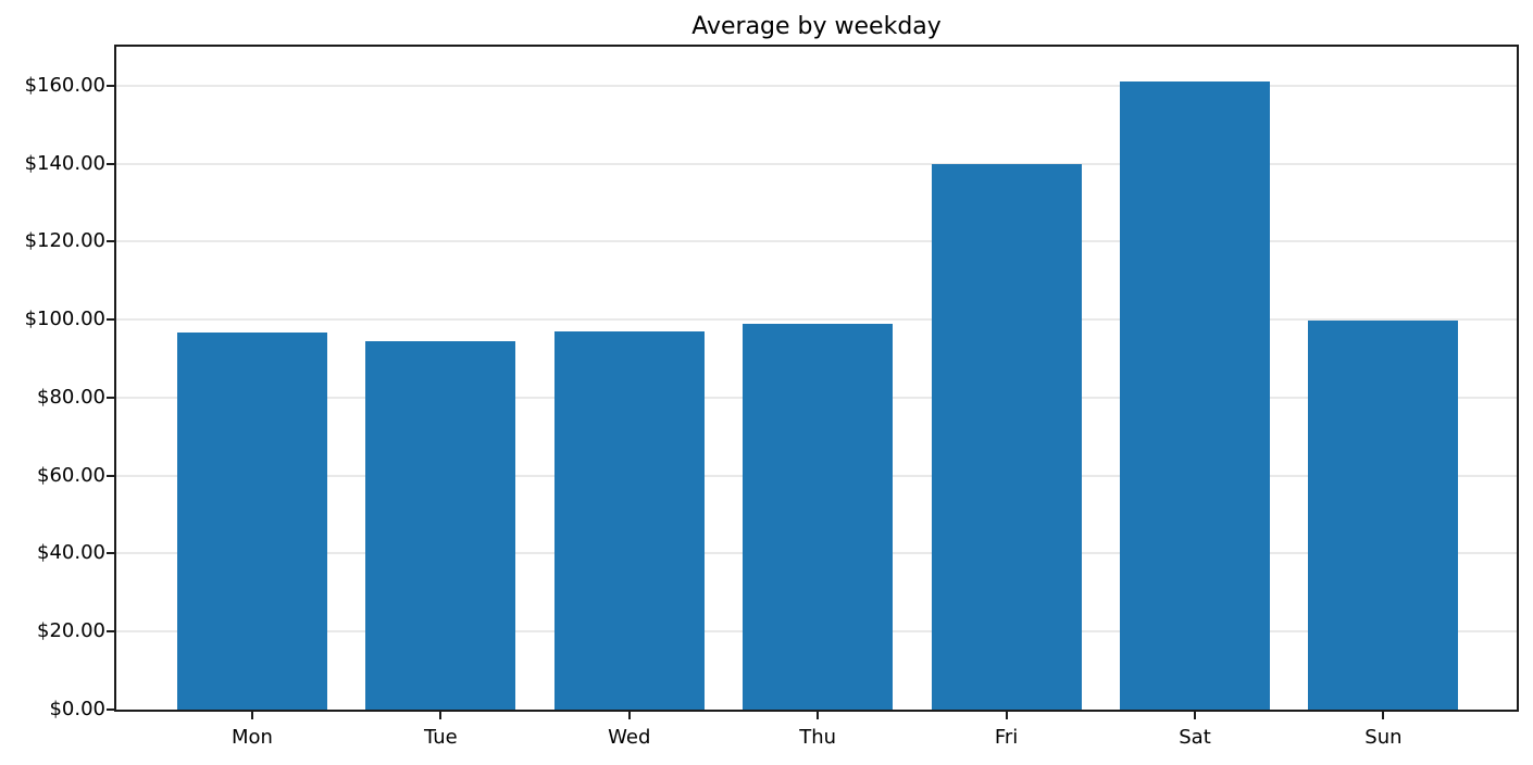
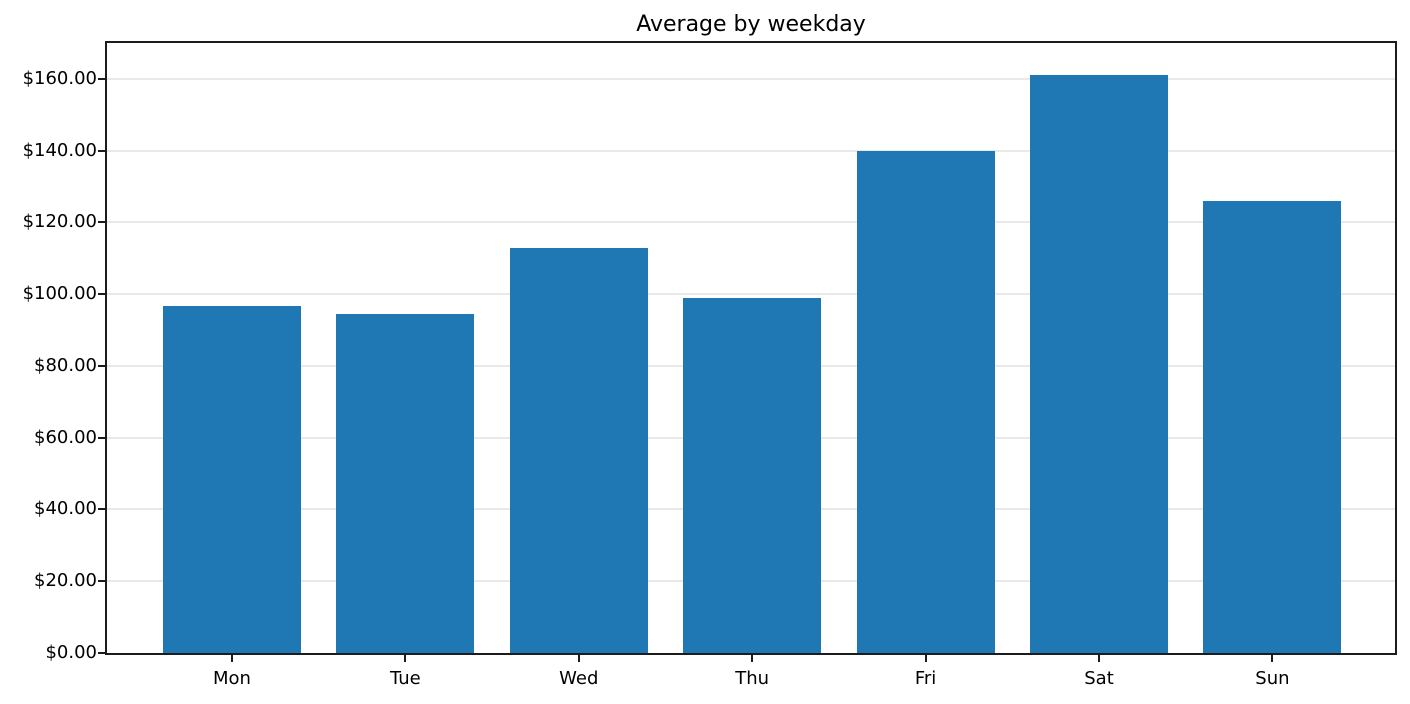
Wed: $97 -> $113
Sun: $100 -> $126
